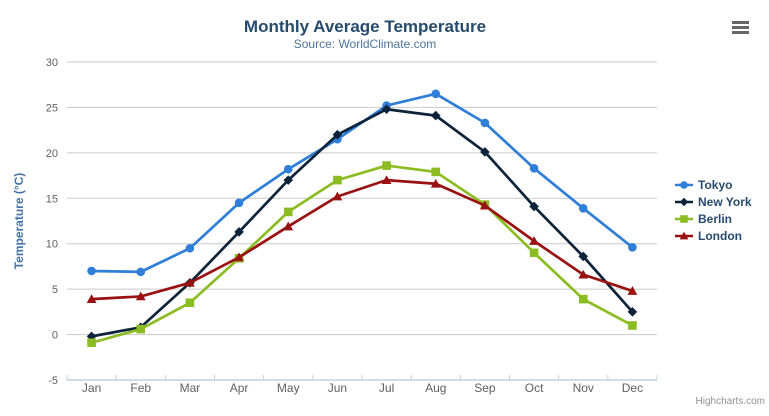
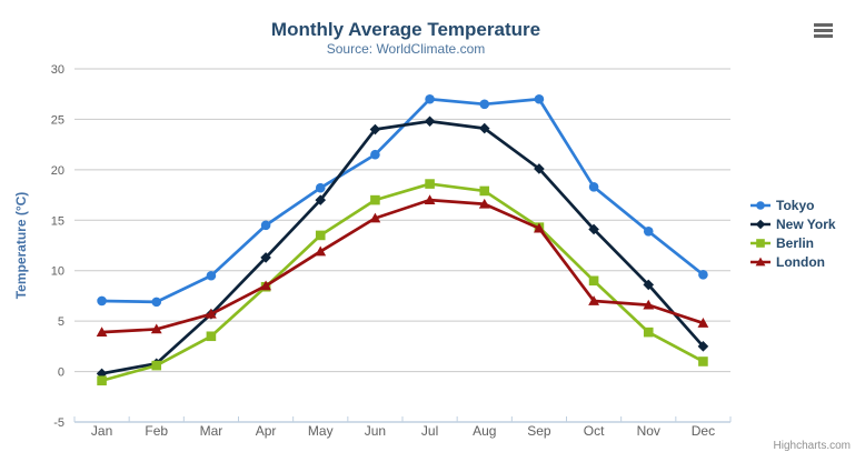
New York/Jun: 22 -> 24
Tokyo/Jul: 25 -> 27
Tokyo/Sep: 23 -> 27
London/Oct: 10 -> 7
